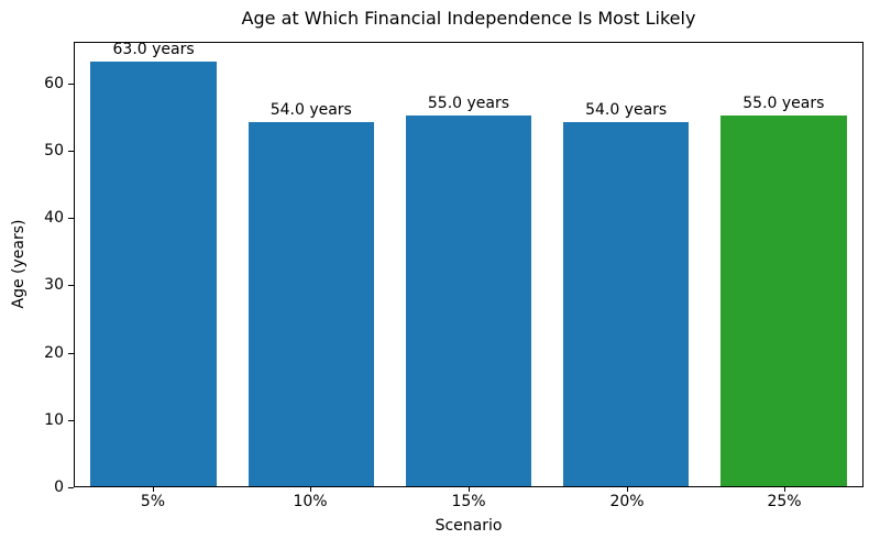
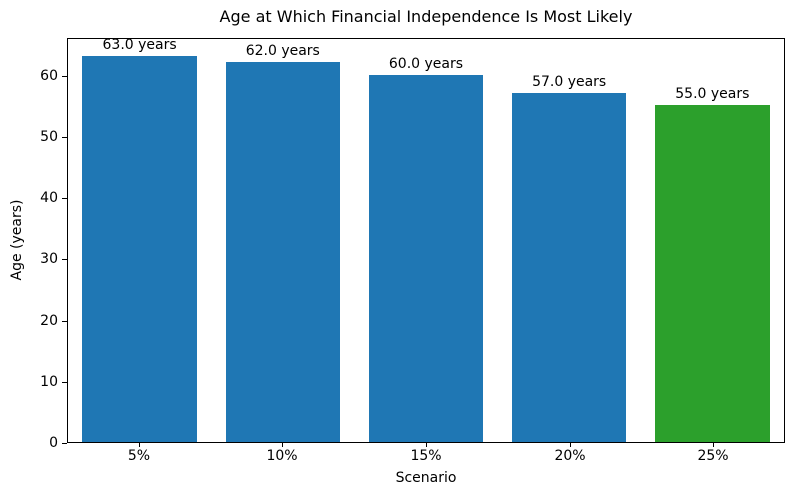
10%: 54.0 -> 62.0
15%: 55.0 -> 60.0
20%: 54.0 -> 57.0
